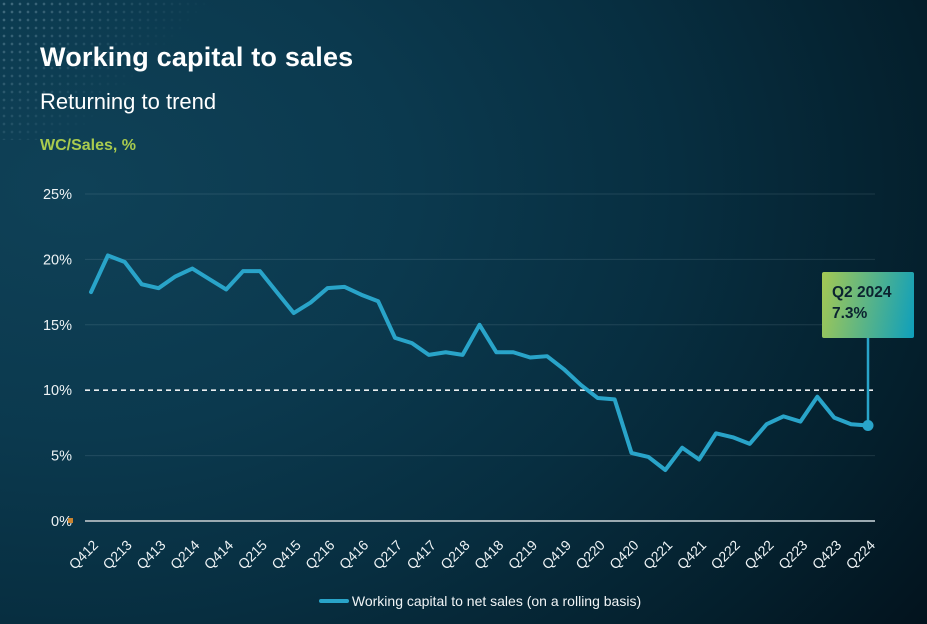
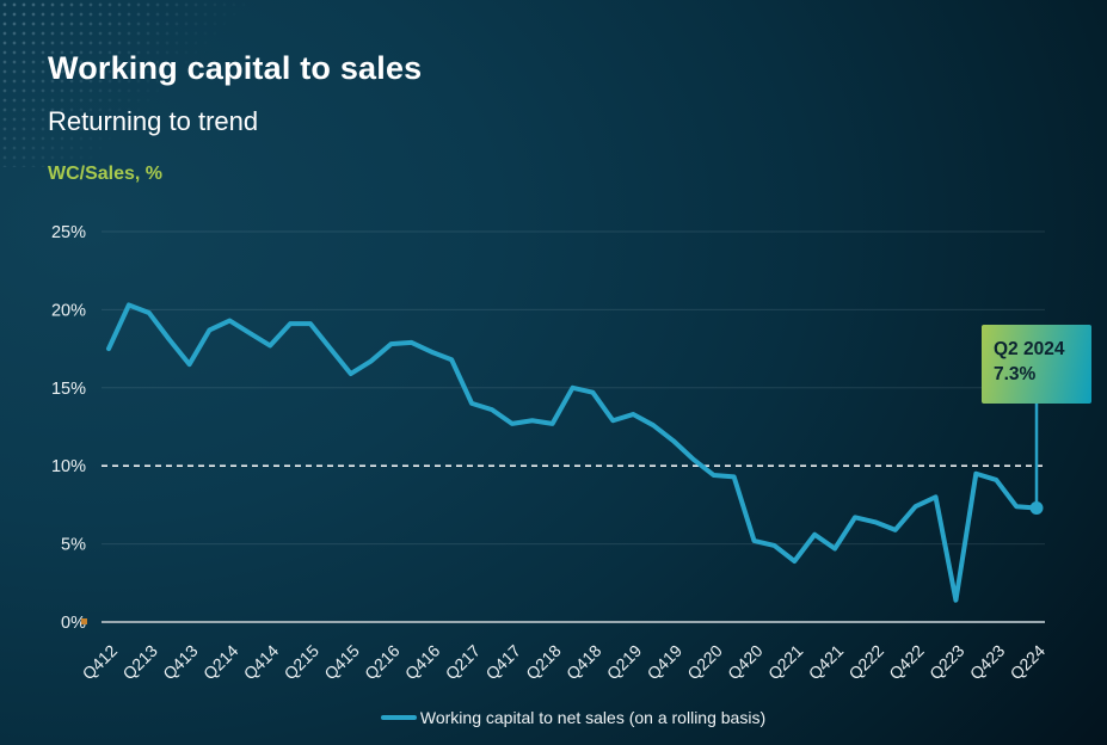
Q413: 17.8% -> 16.5%
Q418: 12.9% -> 14.7%
Q219: 12.5% -> 13.3%
Q223: 7.6% -> 1.4%
Q423: 7.9% -> 9.1%
